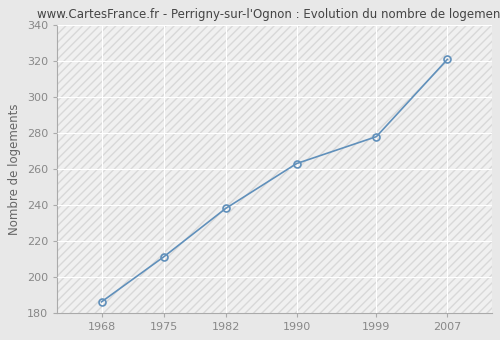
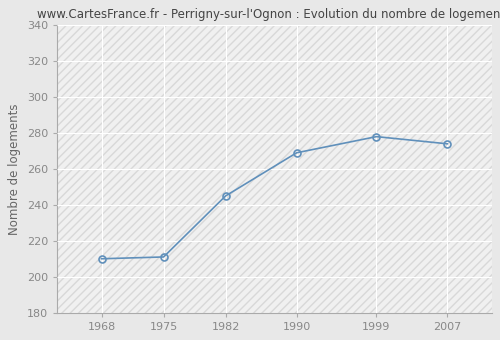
1968: 186 -> 210
1982: 238 -> 245
1990: 263 -> 269
2007: 321 -> 274
